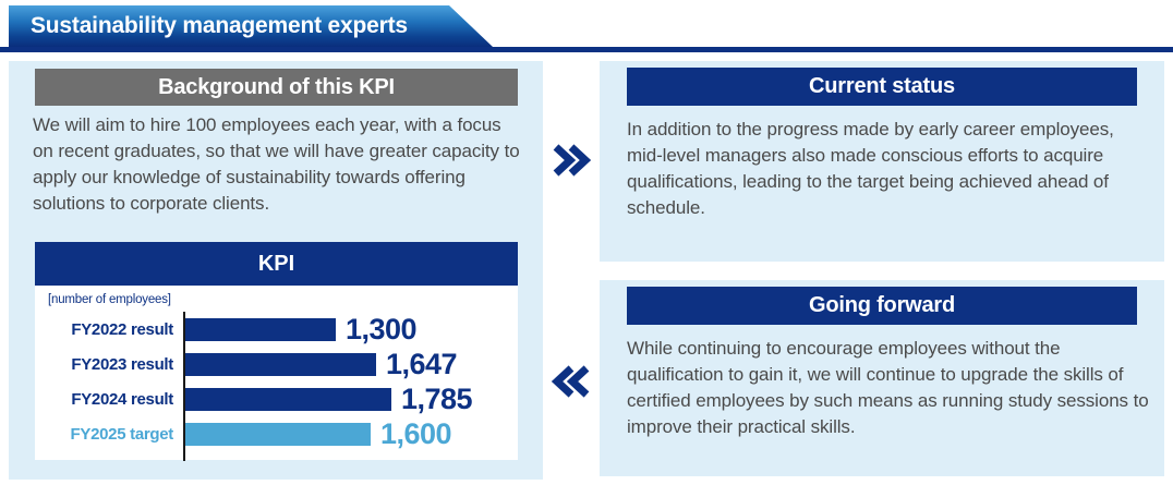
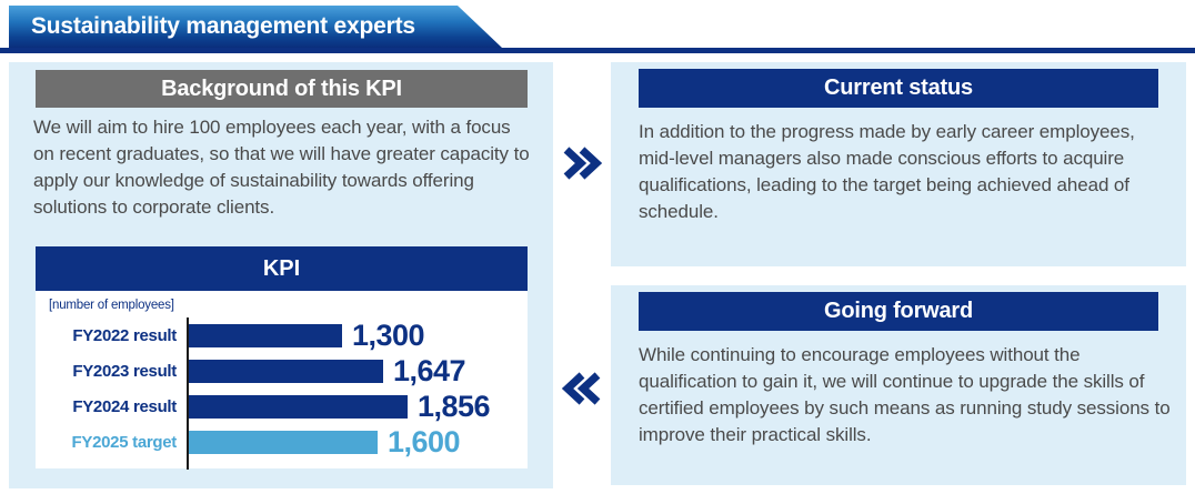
FY2024 result: 1,785 -> 1,856
